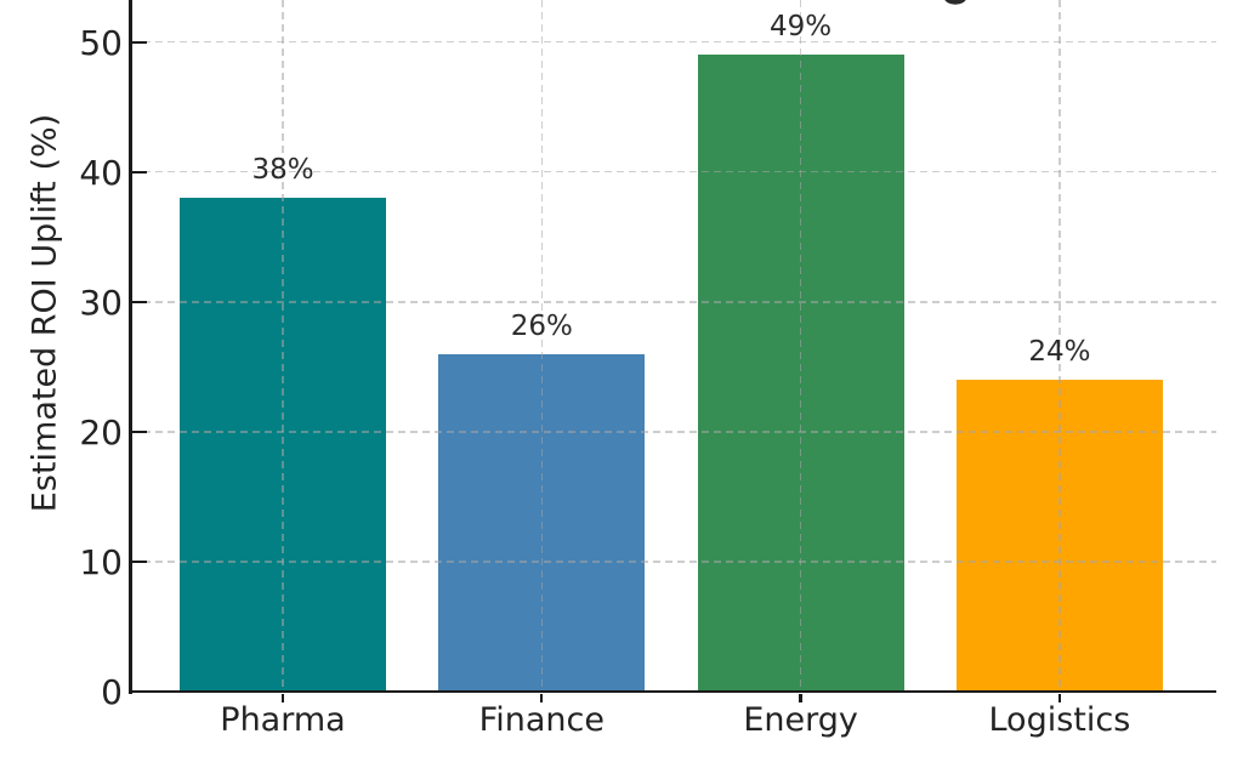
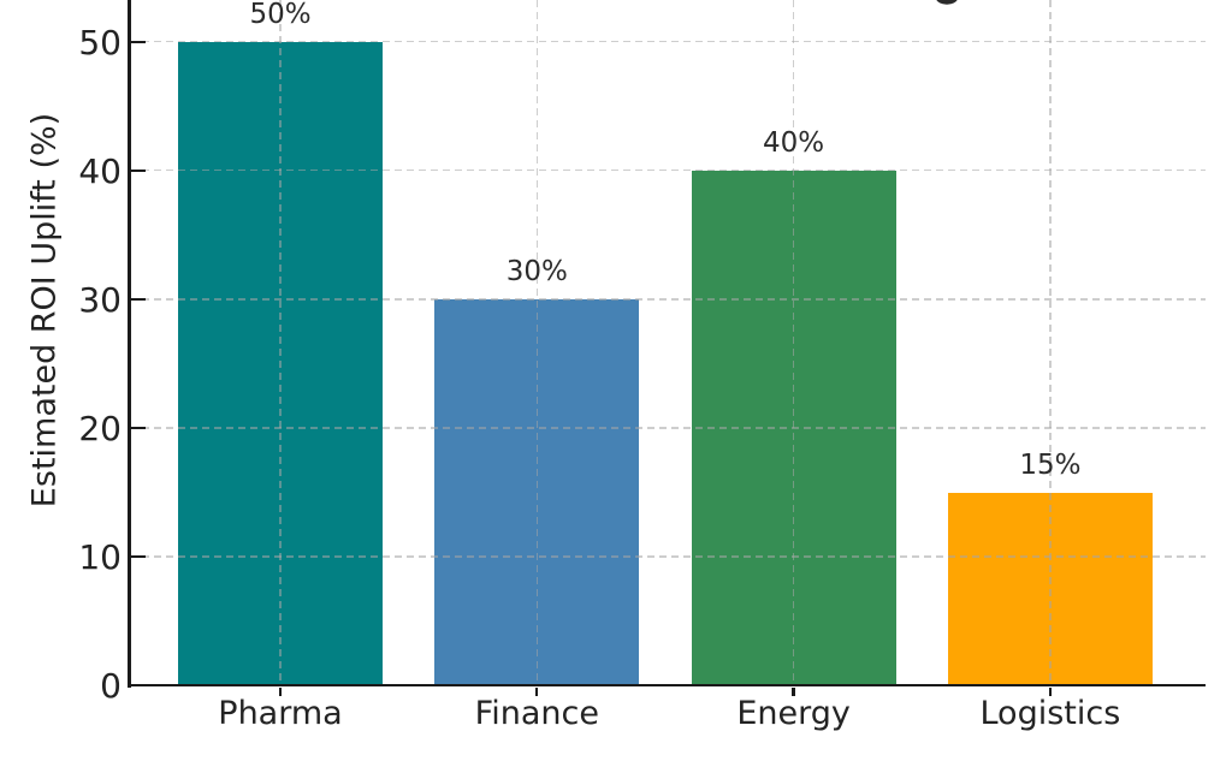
Pharma: 38% -> 50%
Finance: 26% -> 30%
Energy: 49% -> 40%
Logistics: 24% -> 15%
